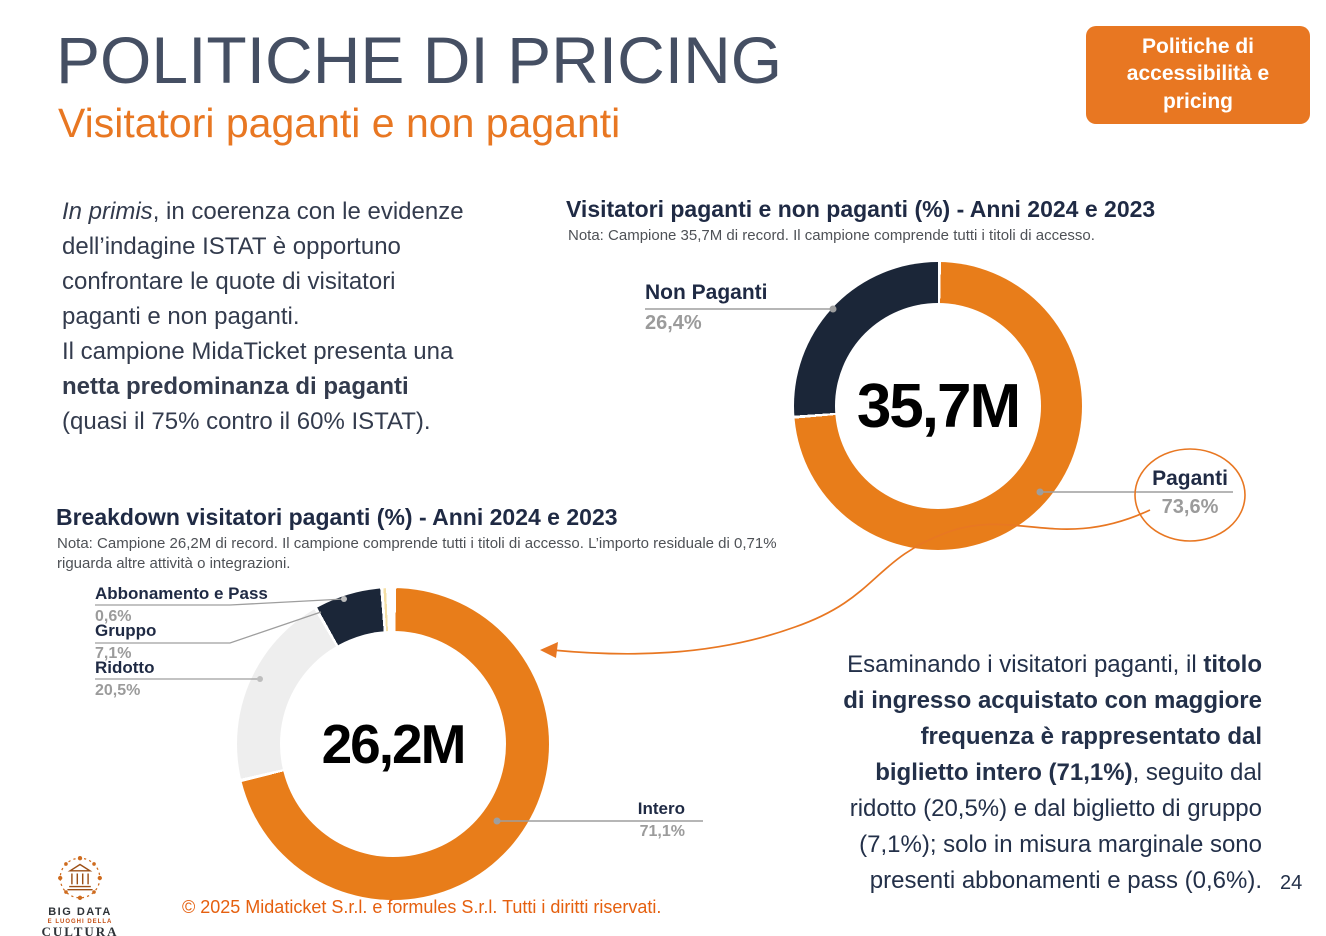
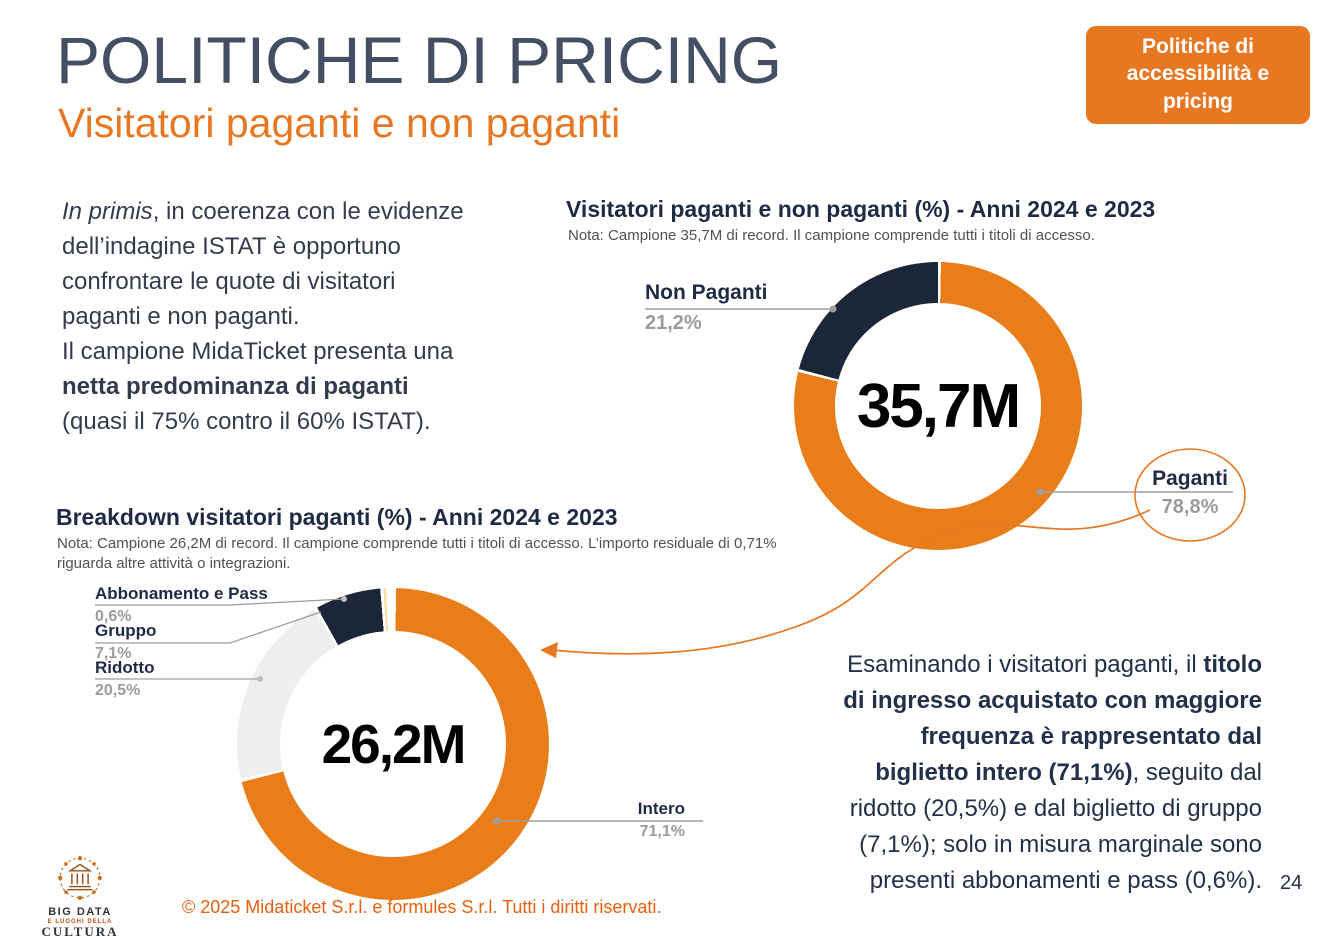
Visitatori paganti e non paganti (%) - Anni 2024 e 2023/Paganti: 73,6% -> 78,8%
Visitatori paganti e non paganti (%) - Anni 2024 e 2023/Non Paganti: 26,4% -> 21,2%
